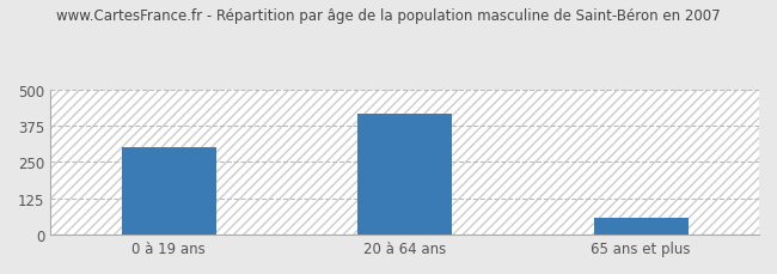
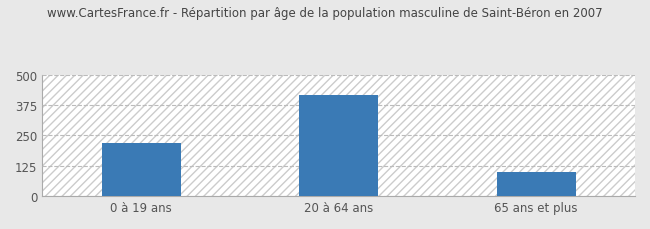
0 à 19 ans: 300 -> 220
65 ans et plus: 60 -> 100
